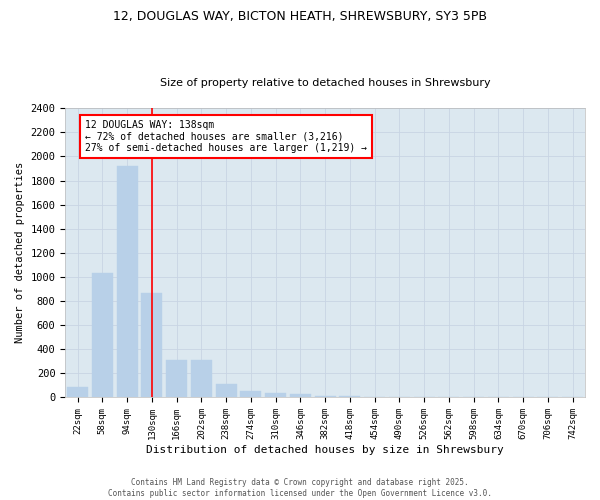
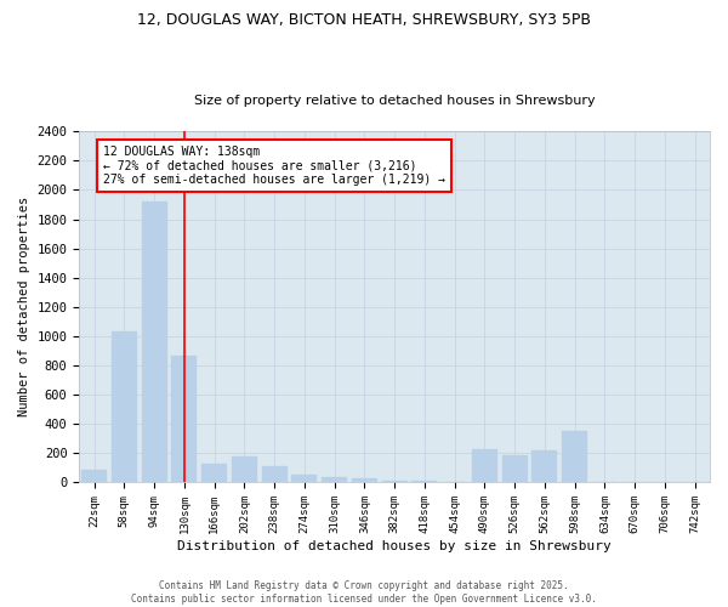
166sqm: 310 -> 130
202sqm: 310 -> 180
490sqm: 0 -> 230
526sqm: 0 -> 190
562sqm: 0 -> 220
598sqm: 0 -> 350
